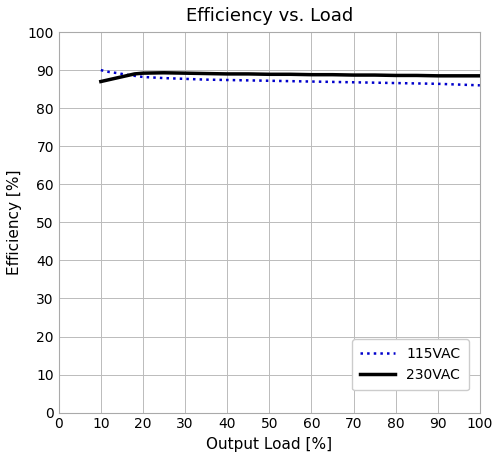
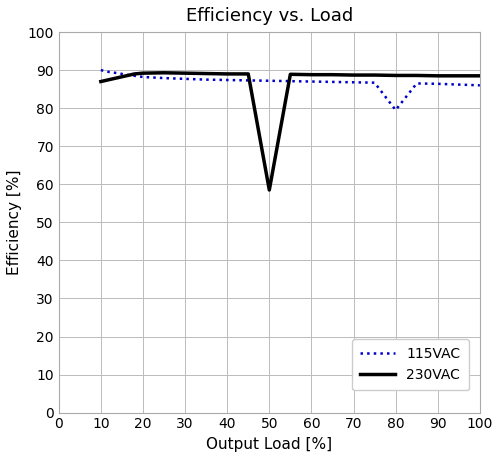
230VAC/50: 88.9 -> 58.5
115VAC/80: 86.6 -> 79.5
